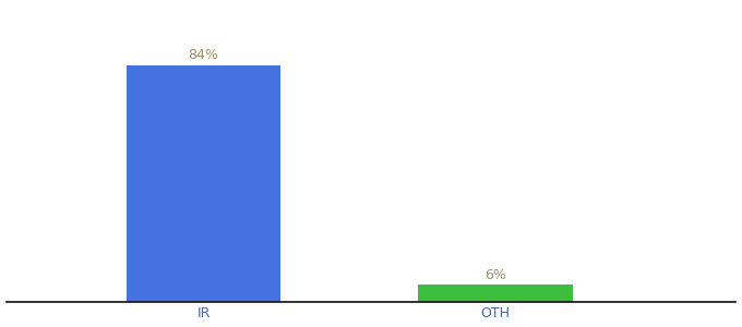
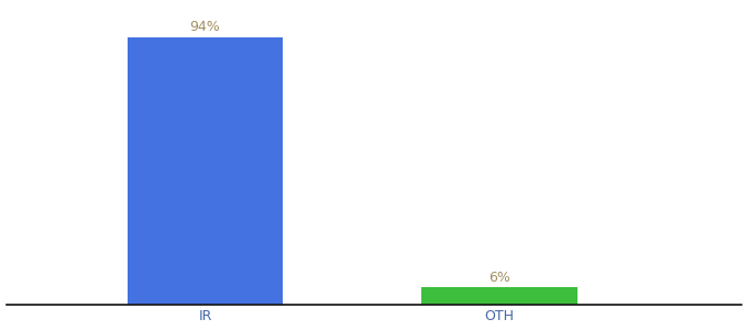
IR: 84% -> 94%
